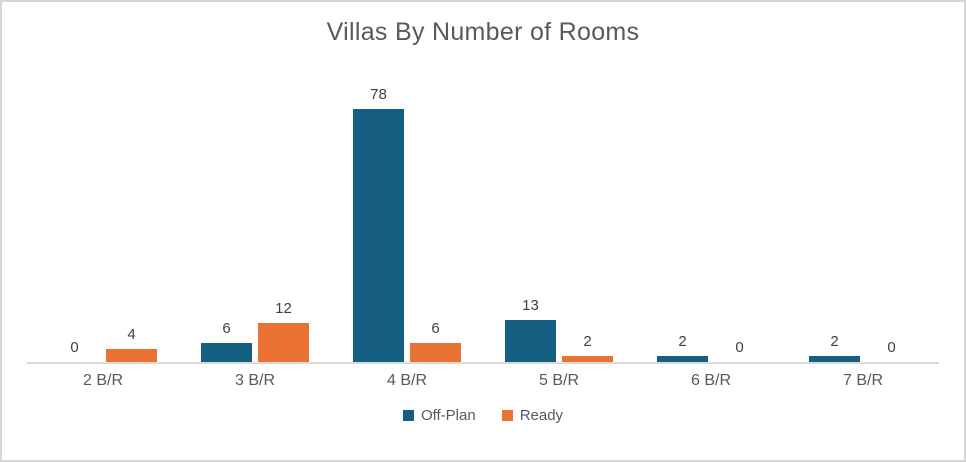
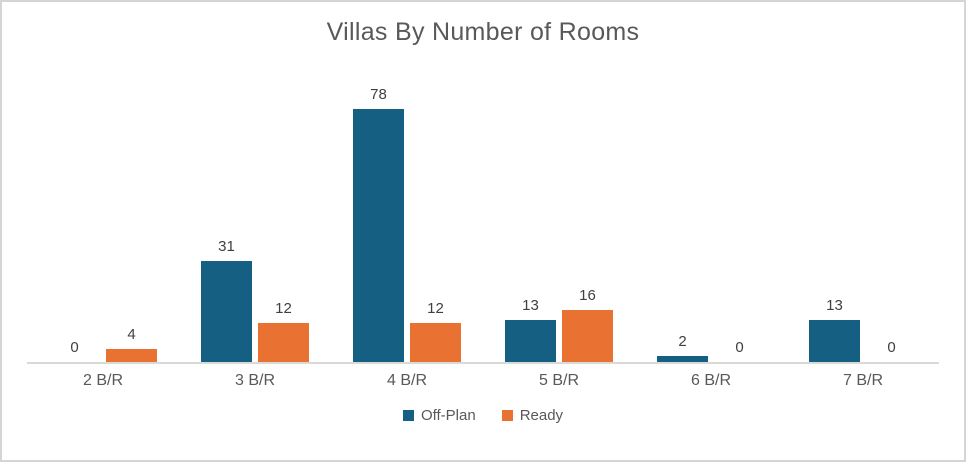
Off-Plan/3 B/R: 6 -> 31
Ready/4 B/R: 6 -> 12
Ready/5 B/R: 2 -> 16
Off-Plan/7 B/R: 2 -> 13
